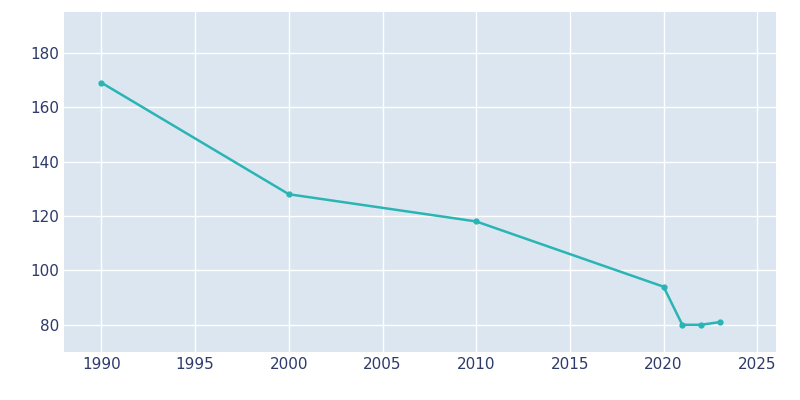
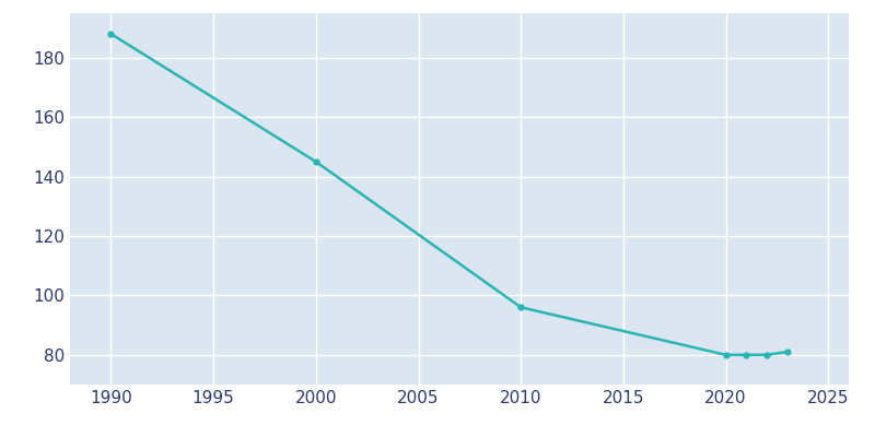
1990: 169 -> 188
2000: 128 -> 145
2010: 118 -> 96
2020: 94 -> 80
